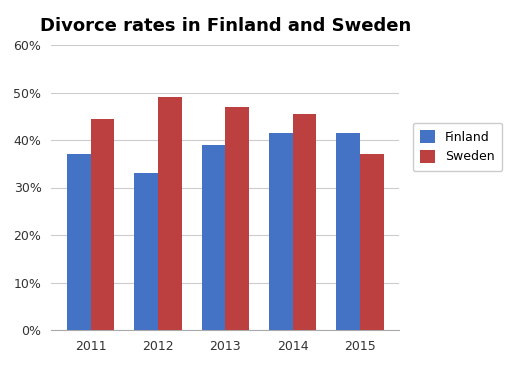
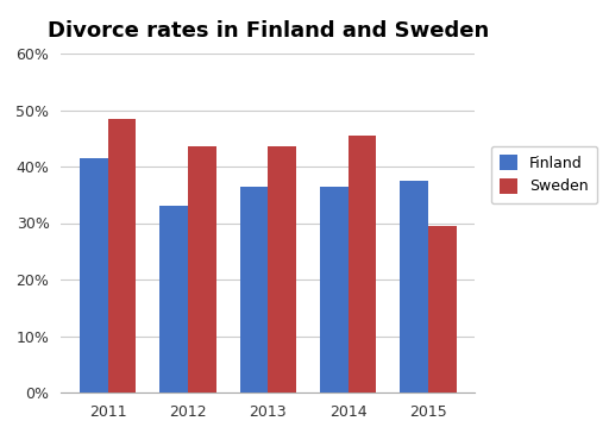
Finland/2011: 37.0% -> 41.5%
Sweden/2011: 44.5% -> 48.5%
Sweden/2012: 49.0% -> 43.5%
Finland/2013: 39.0% -> 36.5%
Sweden/2013: 47.0% -> 43.5%
Finland/2014: 41.5% -> 36.5%
Finland/2015: 41.5% -> 37.5%
Sweden/2015: 37.0% -> 29.5%
